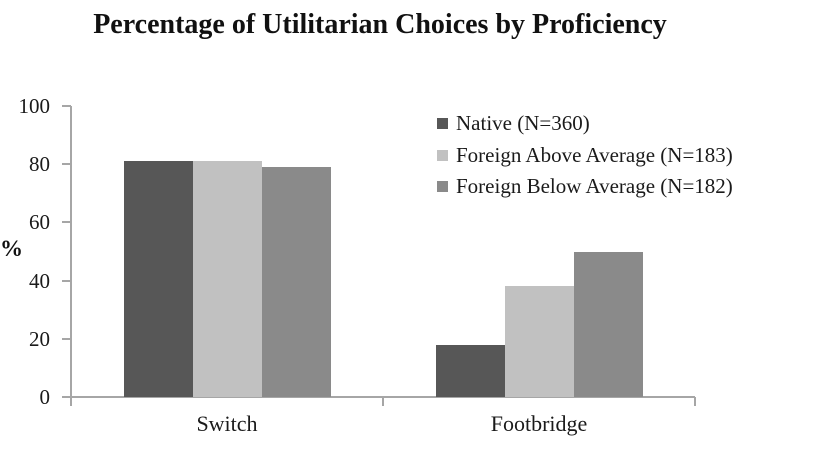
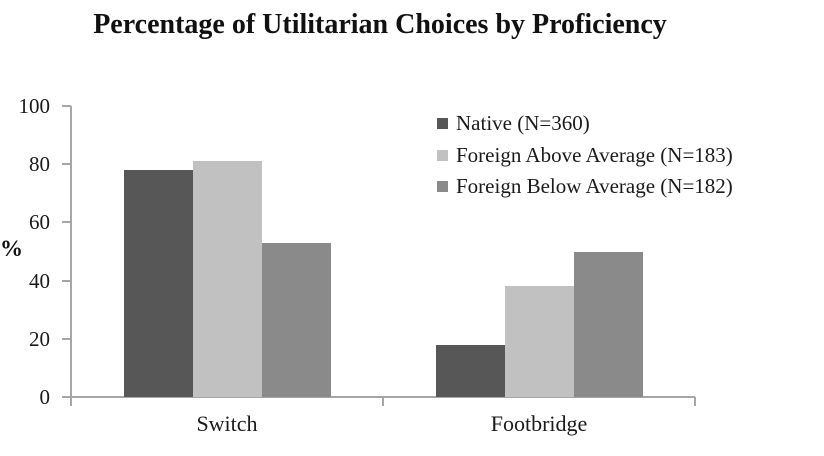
Native (N=360)/Switch: 81 -> 78
Foreign Below Average (N=182)/Switch: 79 -> 53
